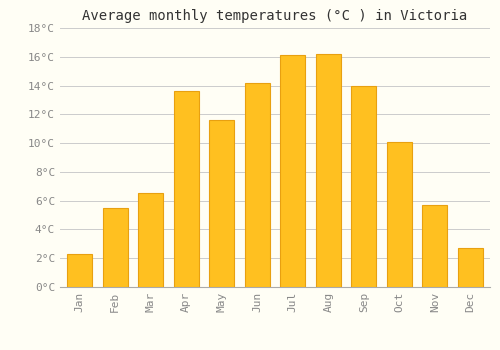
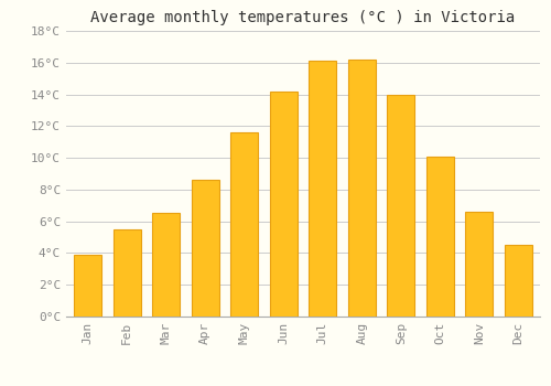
Jan: 2.3°C -> 3.9°C
Apr: 13.6°C -> 8.6°C
Nov: 5.7°C -> 6.6°C
Dec: 2.7°C -> 4.5°C
